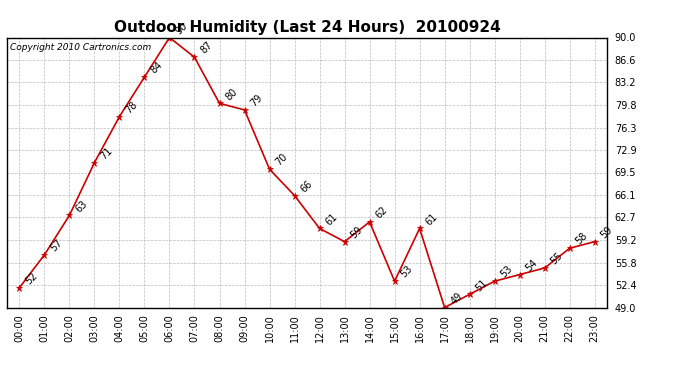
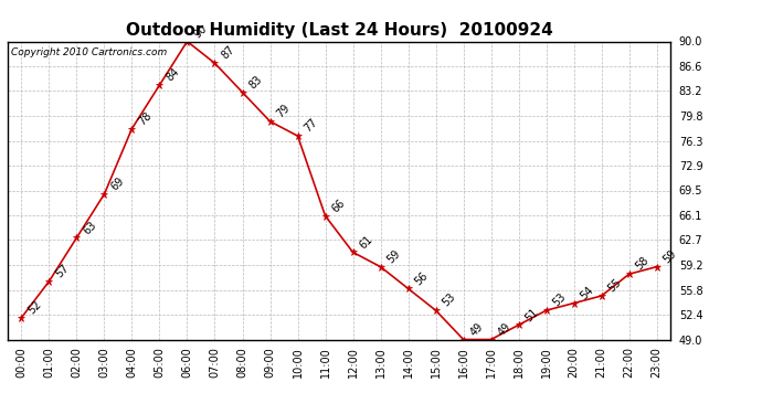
03:00: 71 -> 69
08:00: 80 -> 83
10:00: 70 -> 77
14:00: 62 -> 56
16:00: 61 -> 49
